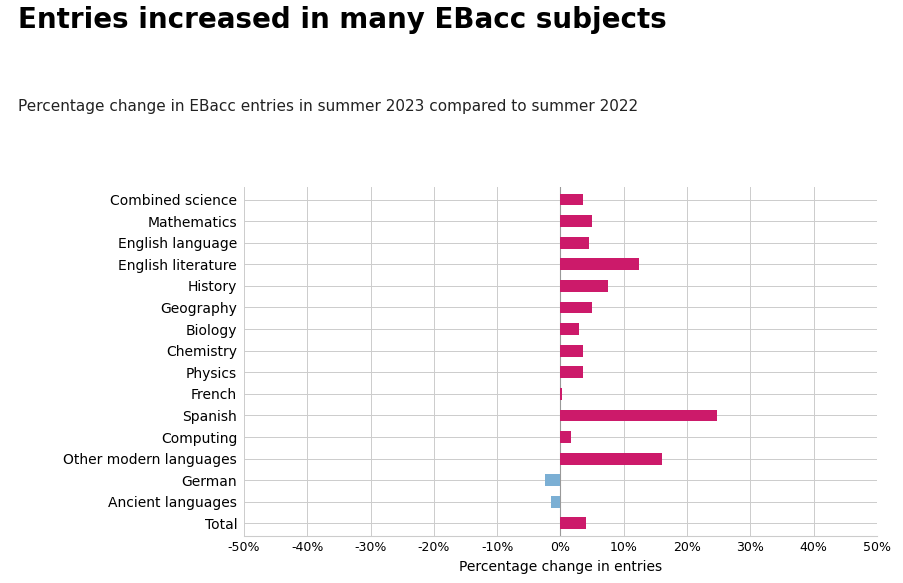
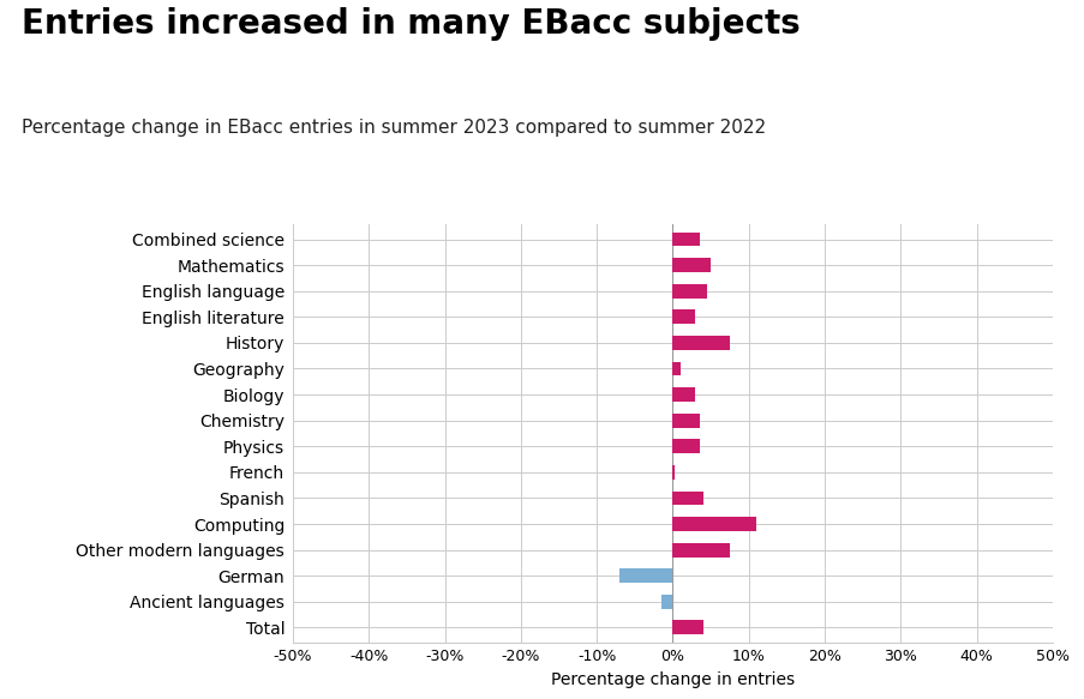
English literature: 12.4% -> 3.0%
Geography: 5.0% -> 1.0%
Spanish: 24.8% -> 4.0%
Computing: 1.6% -> 11.0%
Other modern languages: 16.0% -> 7.5%
German: -2.4% -> -7.0%
